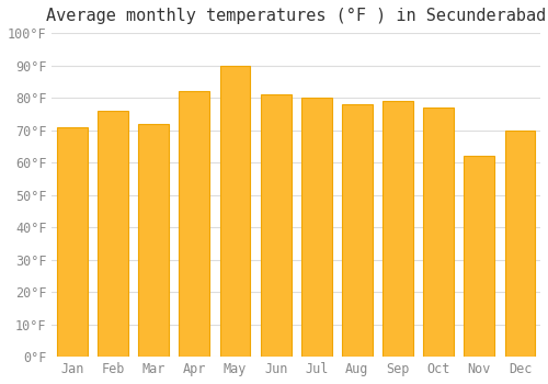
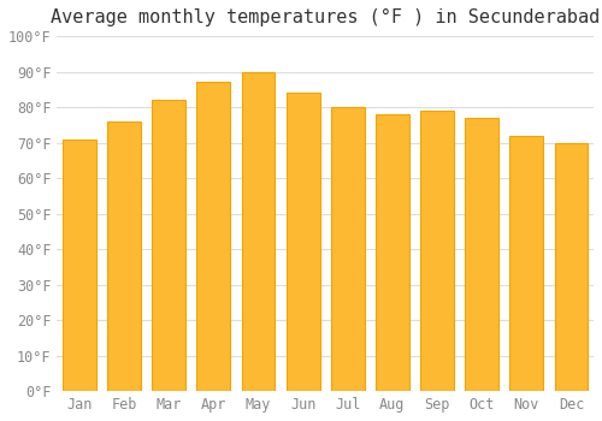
Mar: 72°F -> 82°F
Apr: 82°F -> 87°F
Jun: 81°F -> 84°F
Nov: 62°F -> 72°F
